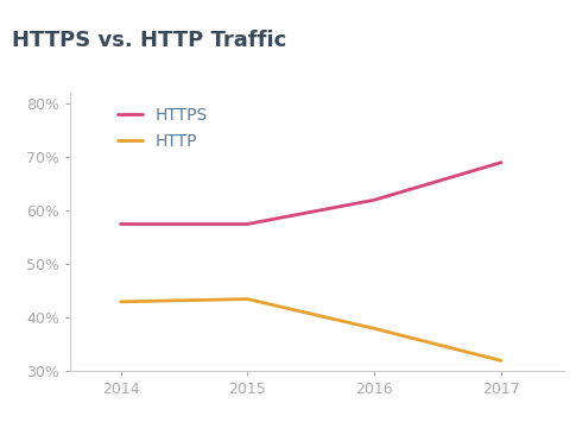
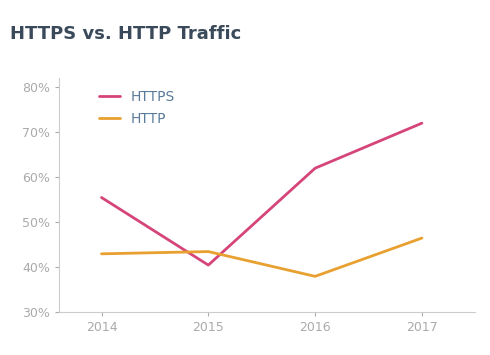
HTTPS/2014: 57.5% -> 55.5%
HTTPS/2015: 57.5% -> 40.5%
HTTPS/2017: 69.0% -> 72.0%
HTTP/2017: 32.0% -> 46.5%
